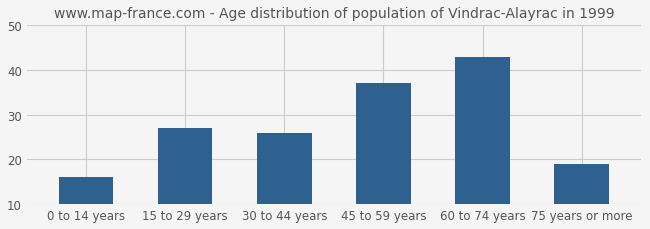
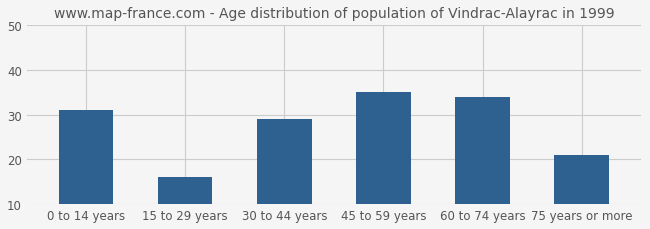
0 to 14 years: 16 -> 31
15 to 29 years: 27 -> 16
30 to 44 years: 26 -> 29
45 to 59 years: 37 -> 35
60 to 74 years: 43 -> 34
75 years or more: 19 -> 21
